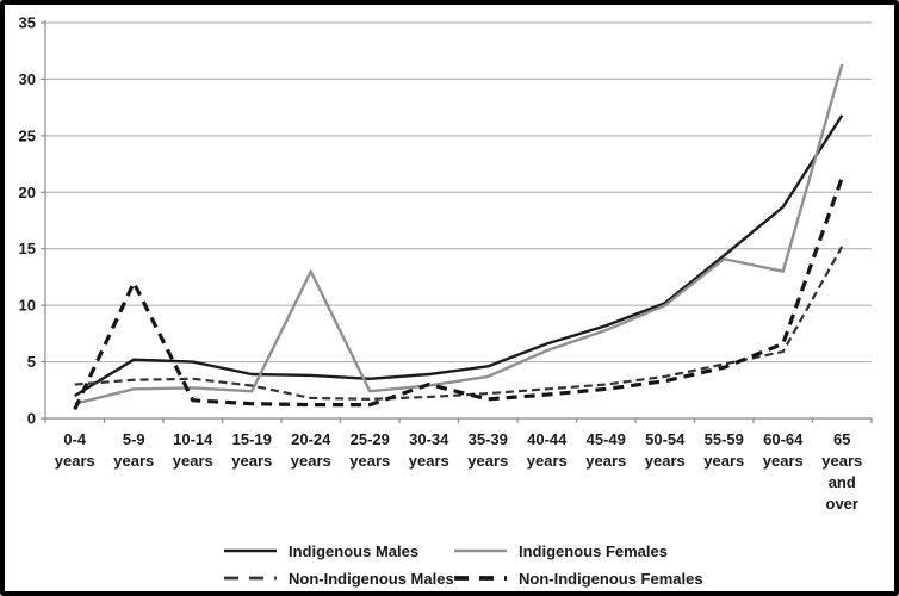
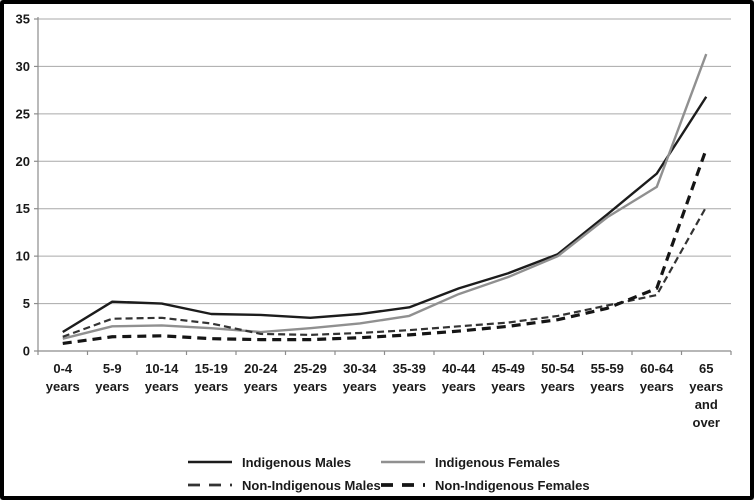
Non-Indigenous Males/0-4 years: 3 -> 2
Non-Indigenous Females/5-9 years: 12 -> 2
Indigenous Females/20-24 years: 13 -> 2
Non-Indigenous Females/30-34 years: 3 -> 1
Indigenous Females/60-64 years: 13 -> 17
